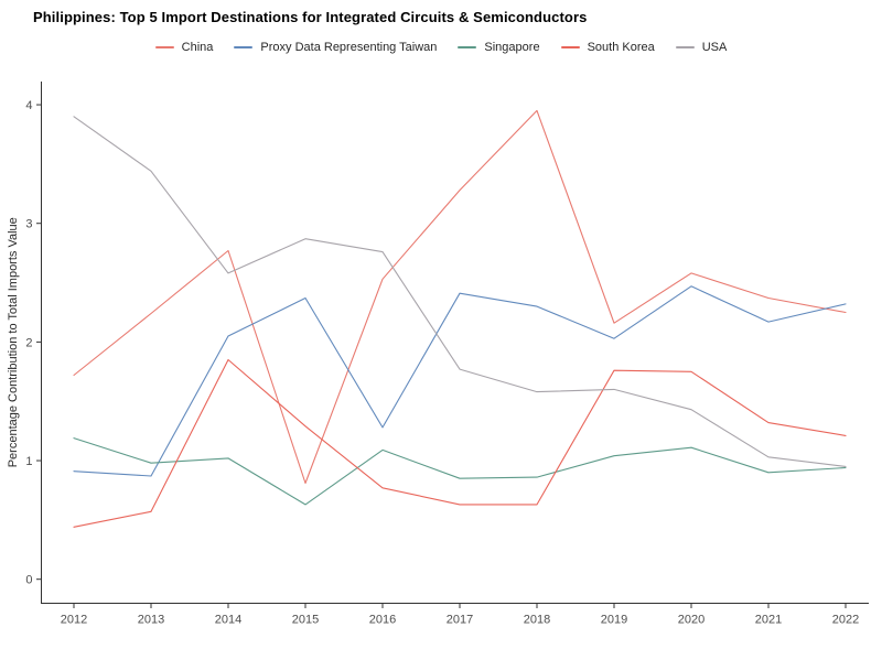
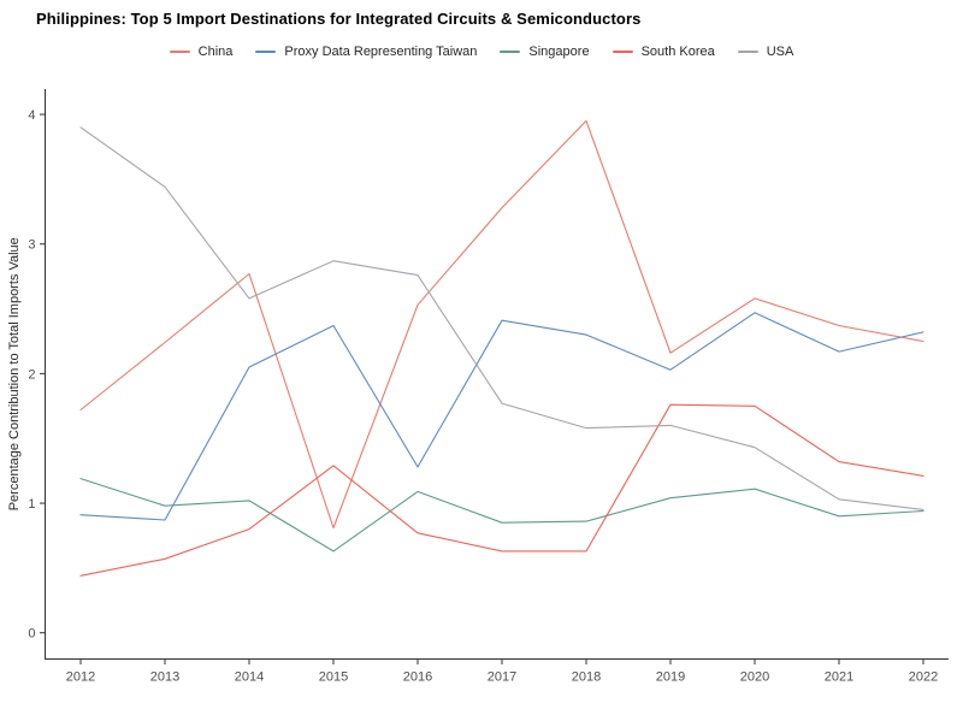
South Korea/2014: 1.85 -> 0.80
